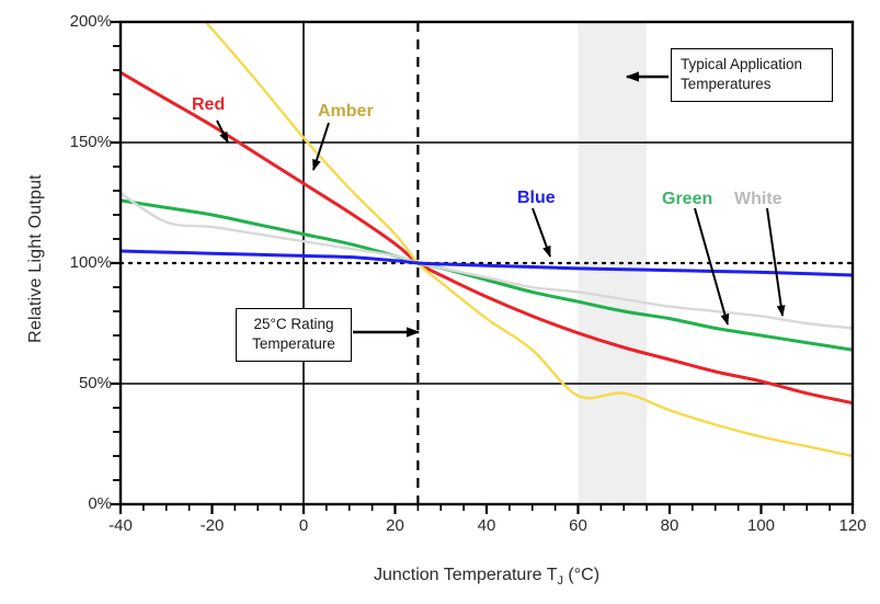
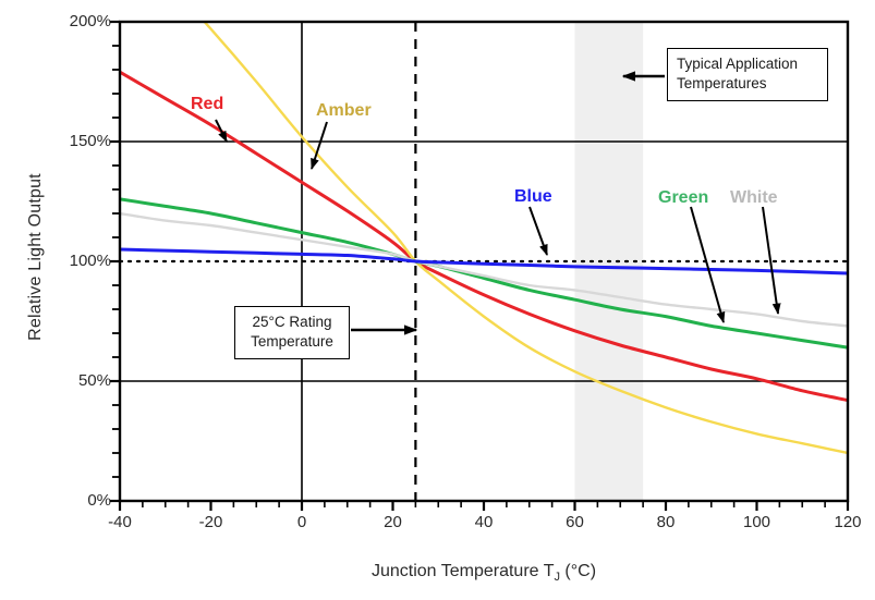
White/-40: 129% -> 120%
Amber/60: 45% -> 54%
